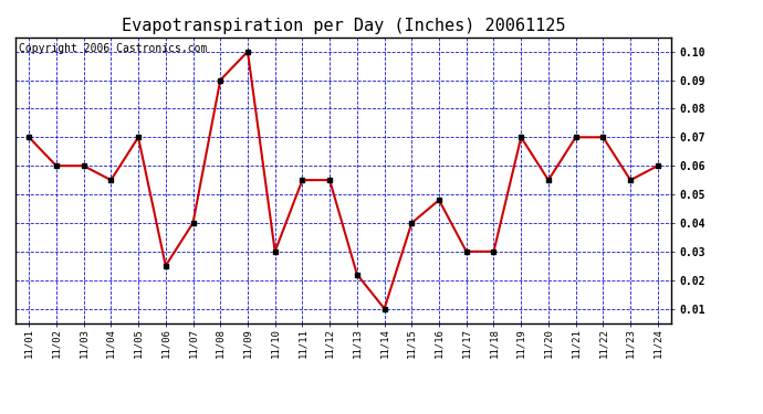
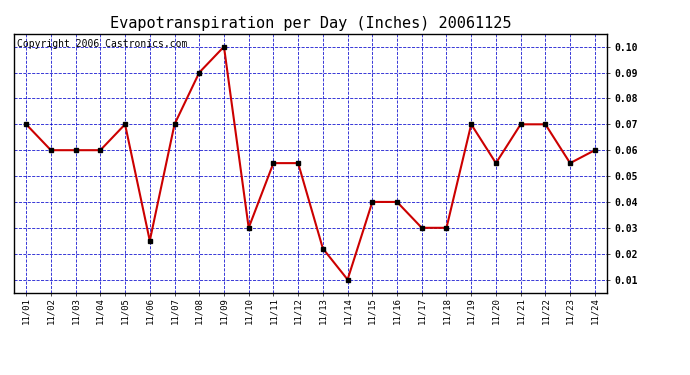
11/04: 0.055 -> 0.060
11/07: 0.040 -> 0.070
11/16: 0.048 -> 0.040
